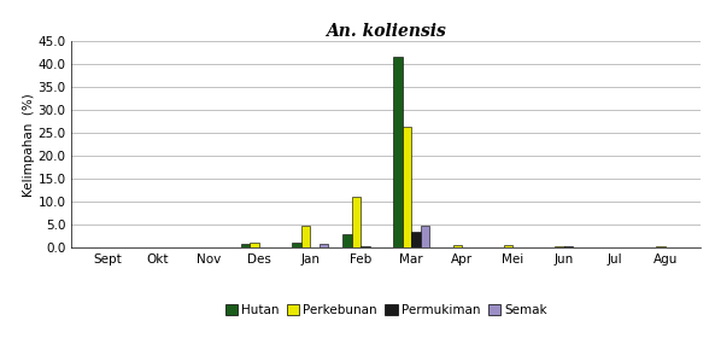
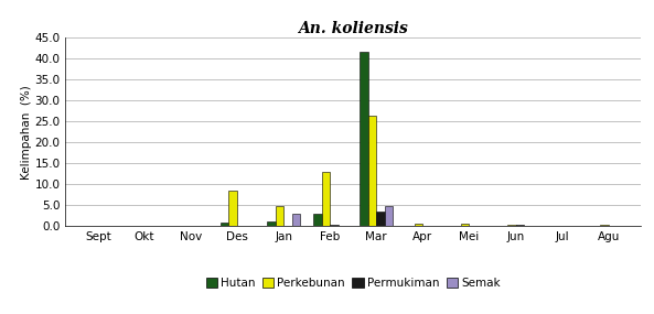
Perkebunan/Des: 1.2 -> 8.5
Semak/Jan: 0.8 -> 3.0
Perkebunan/Feb: 11.2 -> 13.0
